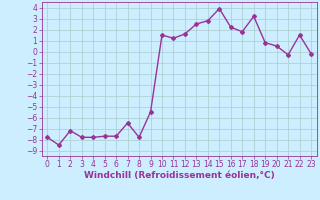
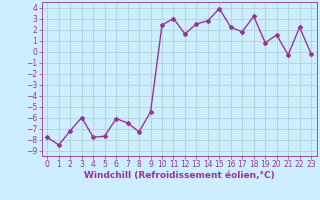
3: -7.8 -> -6.0
6: -7.7 -> -6.1
8: -7.8 -> -7.3
10: 1.5 -> 2.4
11: 1.2 -> 3.0
20: 0.5 -> 1.5
22: 1.5 -> 2.2
